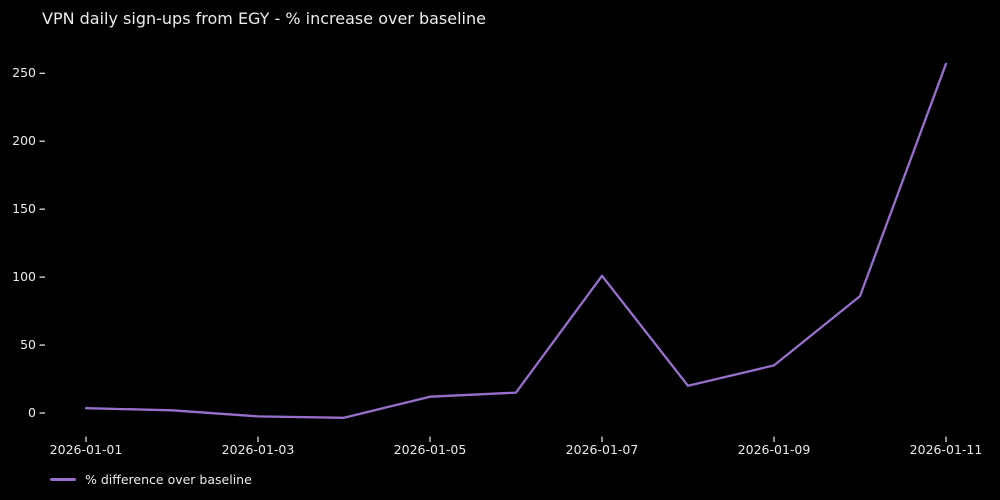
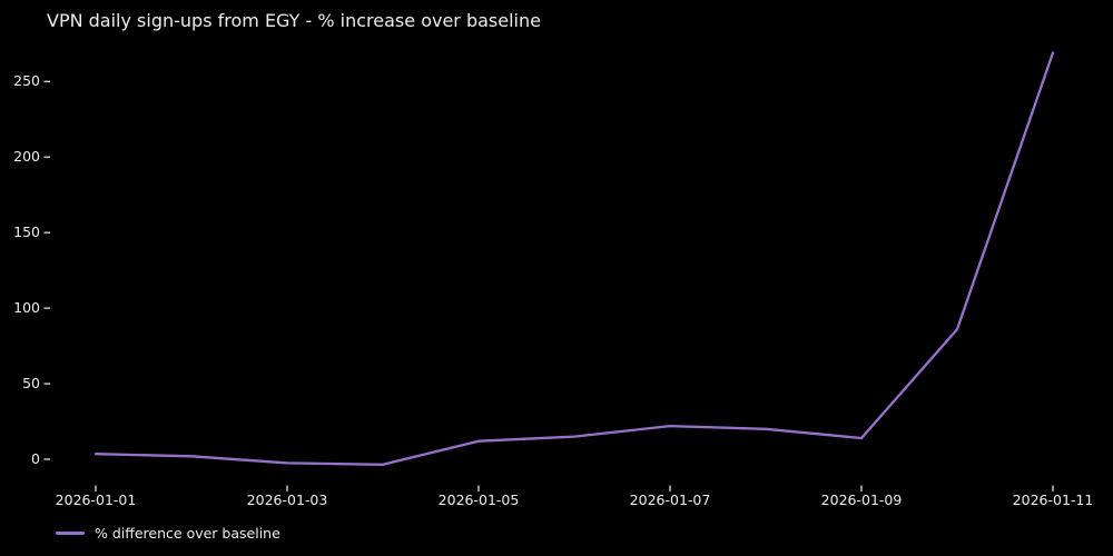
2026-01-07: 101 -> 22
2026-01-09: 35 -> 14
2026-01-11: 257 -> 269
